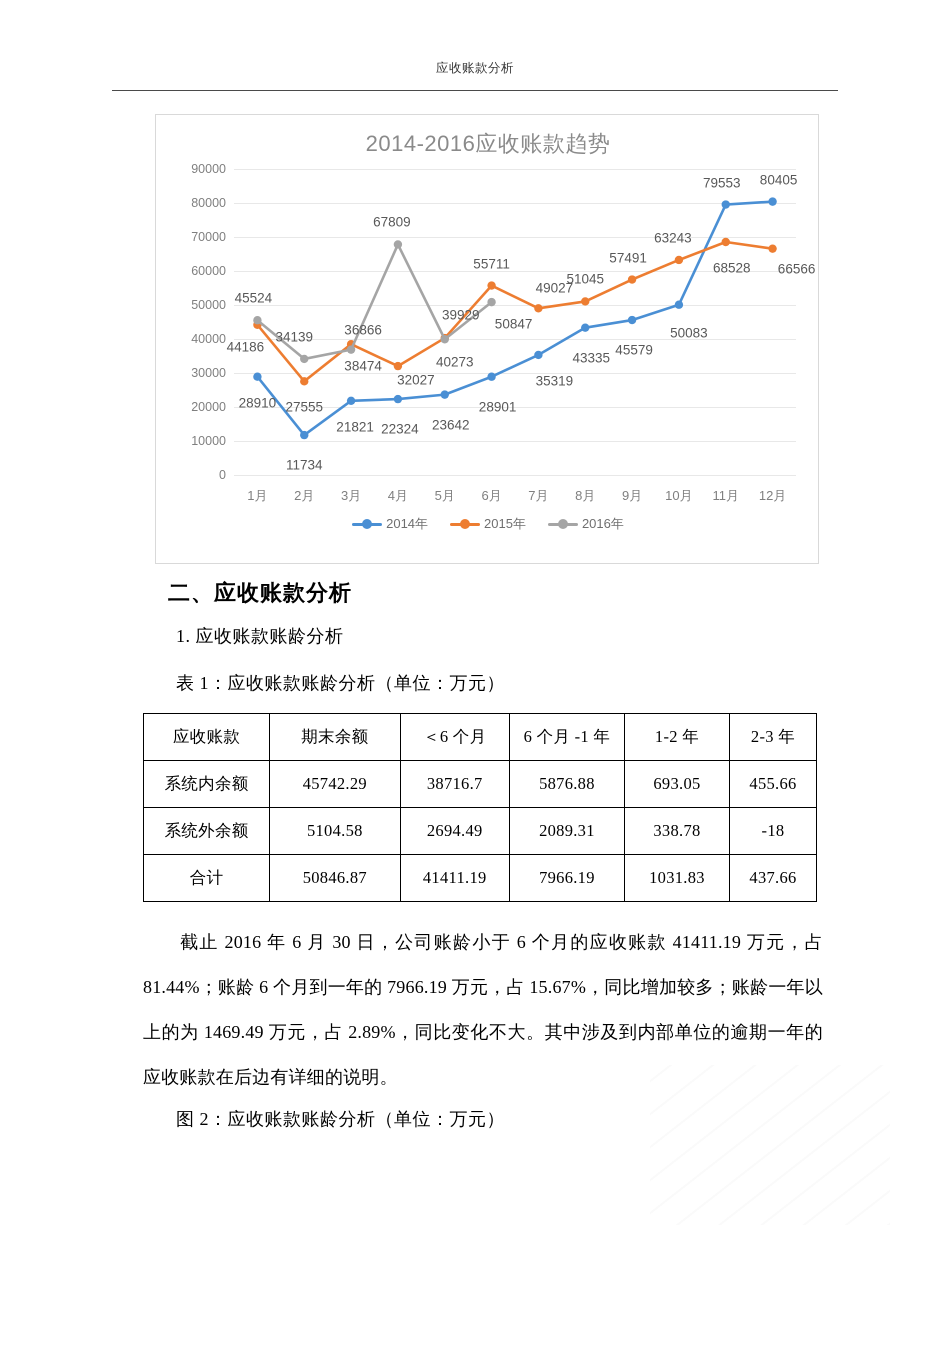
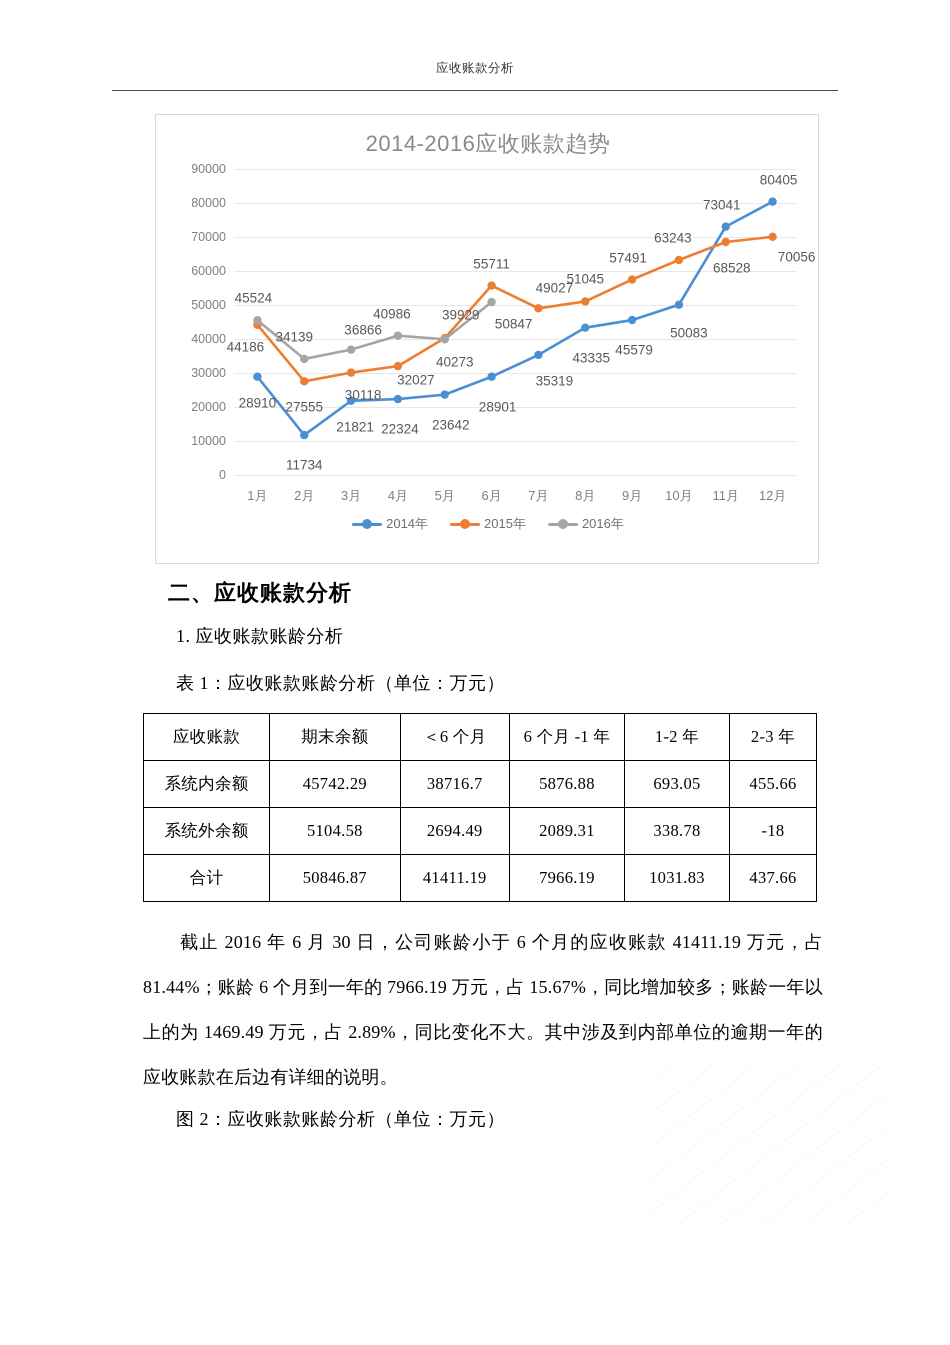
2015年/3月: 38474 -> 30118
2016年/4月: 67809 -> 40986
2014年/11月: 79553 -> 73041
2015年/12月: 66566 -> 70056
